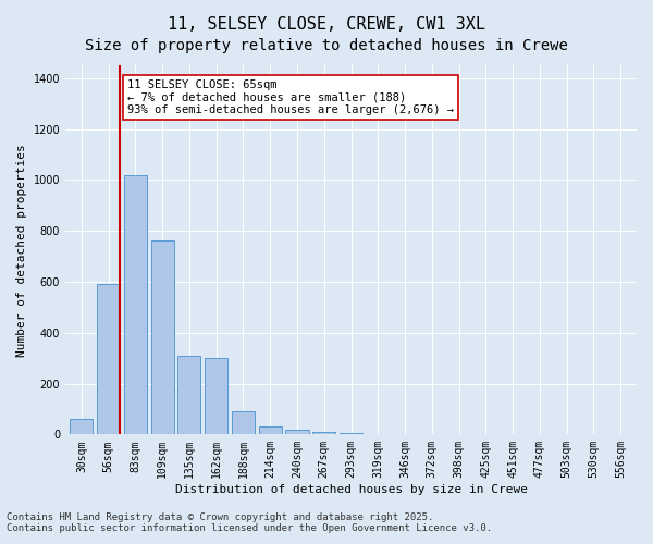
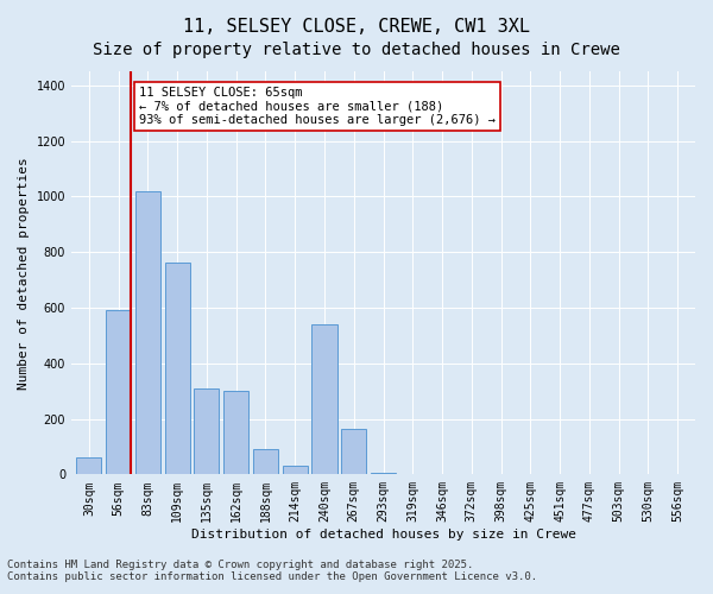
240sqm: 20 -> 540
267sqm: 10 -> 165
